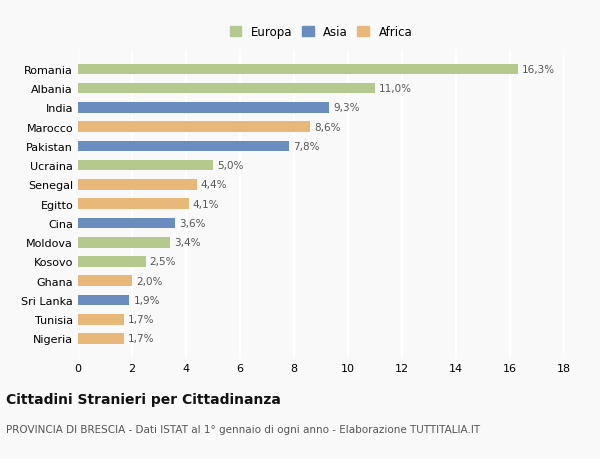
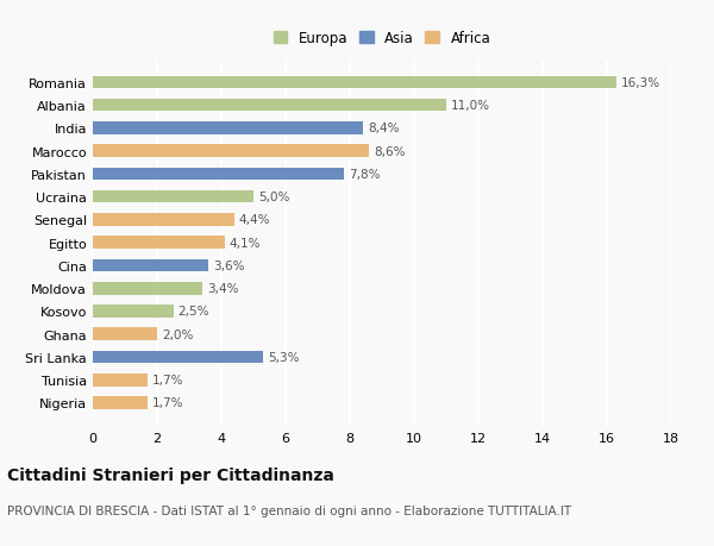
India: 9,3% -> 8,4%
Sri Lanka: 1,9% -> 5,3%
